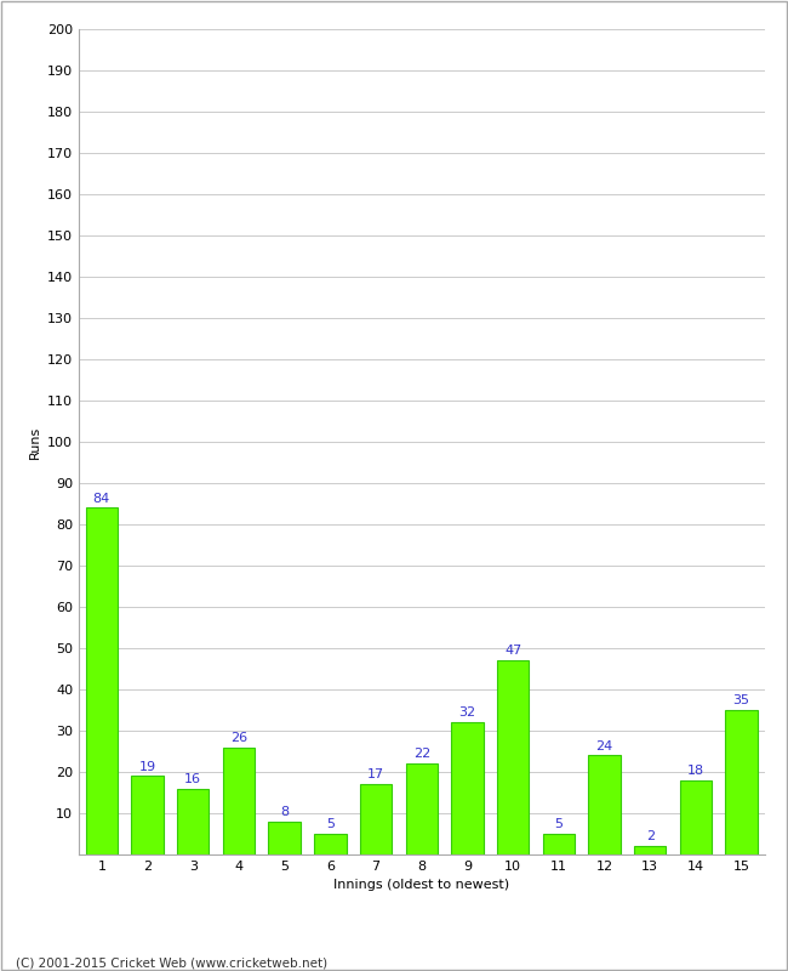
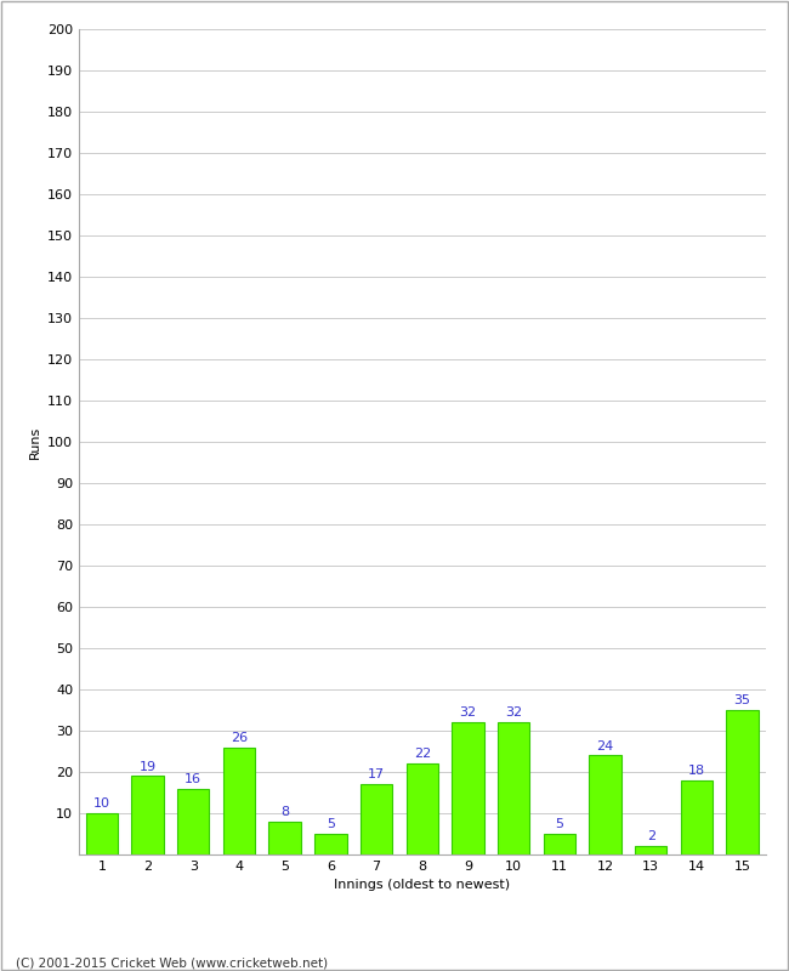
1: 84 -> 10
10: 47 -> 32
